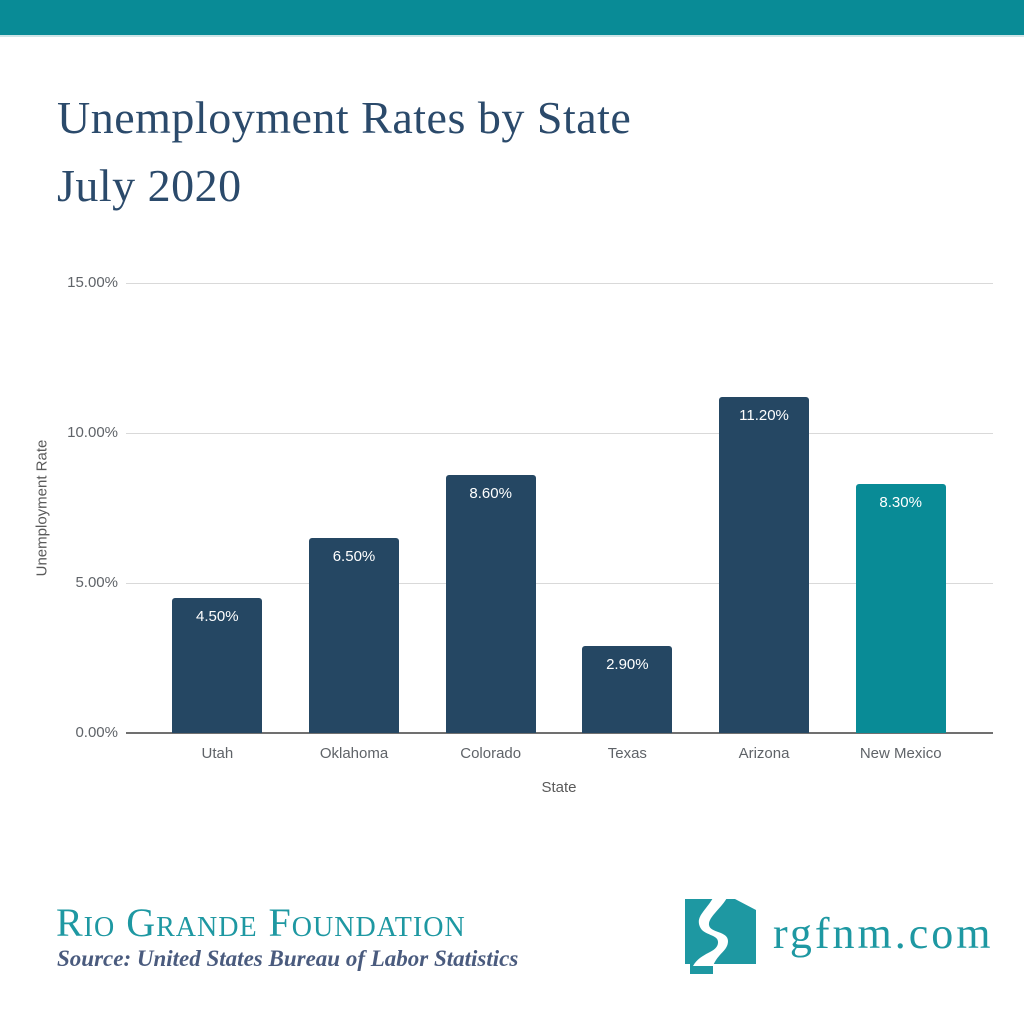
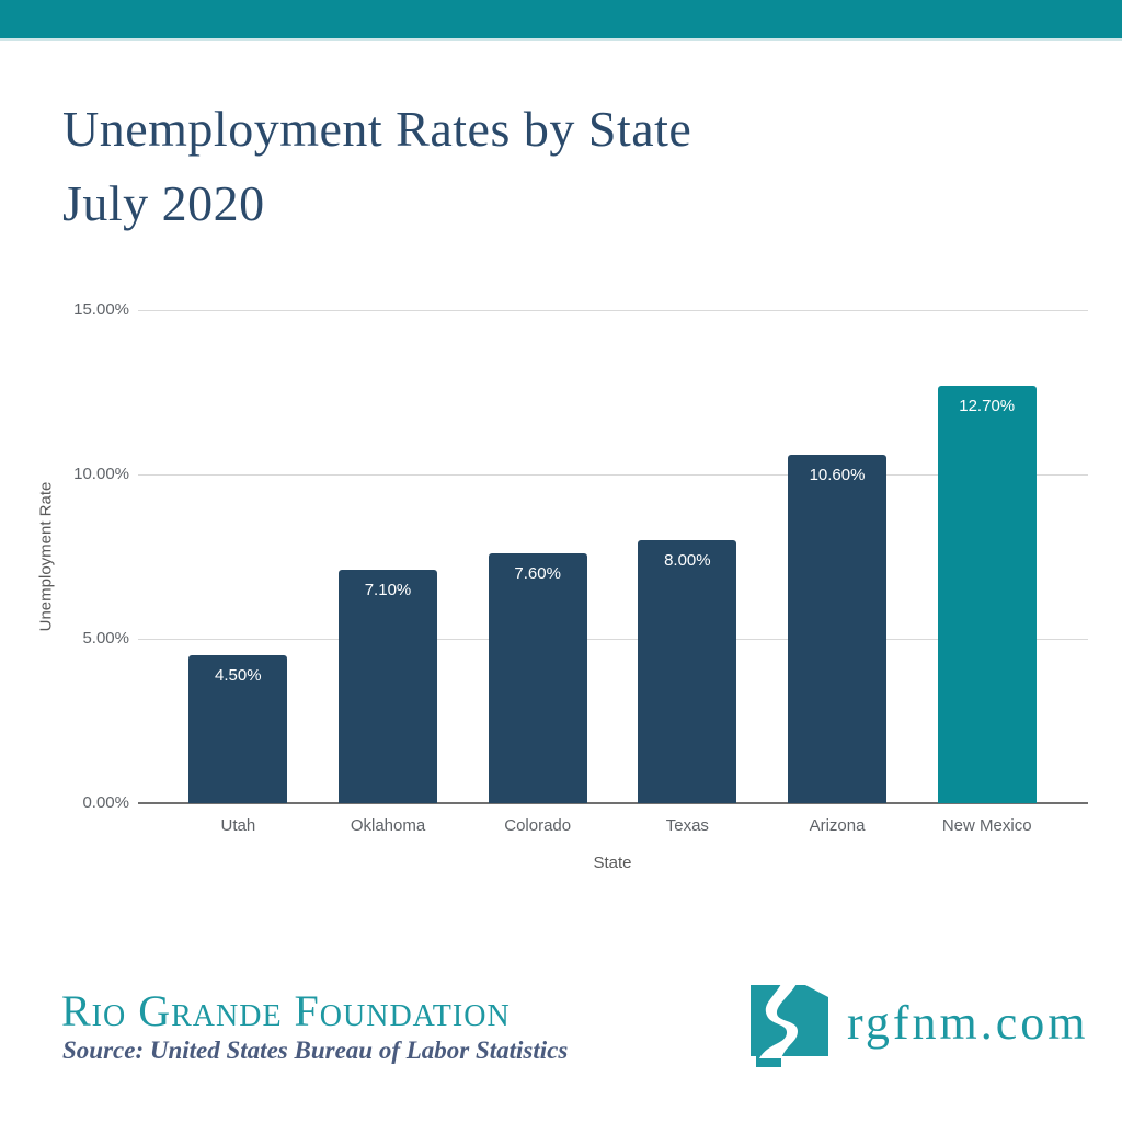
Oklahoma: 6.50% -> 7.10%
Colorado: 8.60% -> 7.60%
Texas: 2.90% -> 8.00%
Arizona: 11.20% -> 10.60%
New Mexico: 8.30% -> 12.70%
